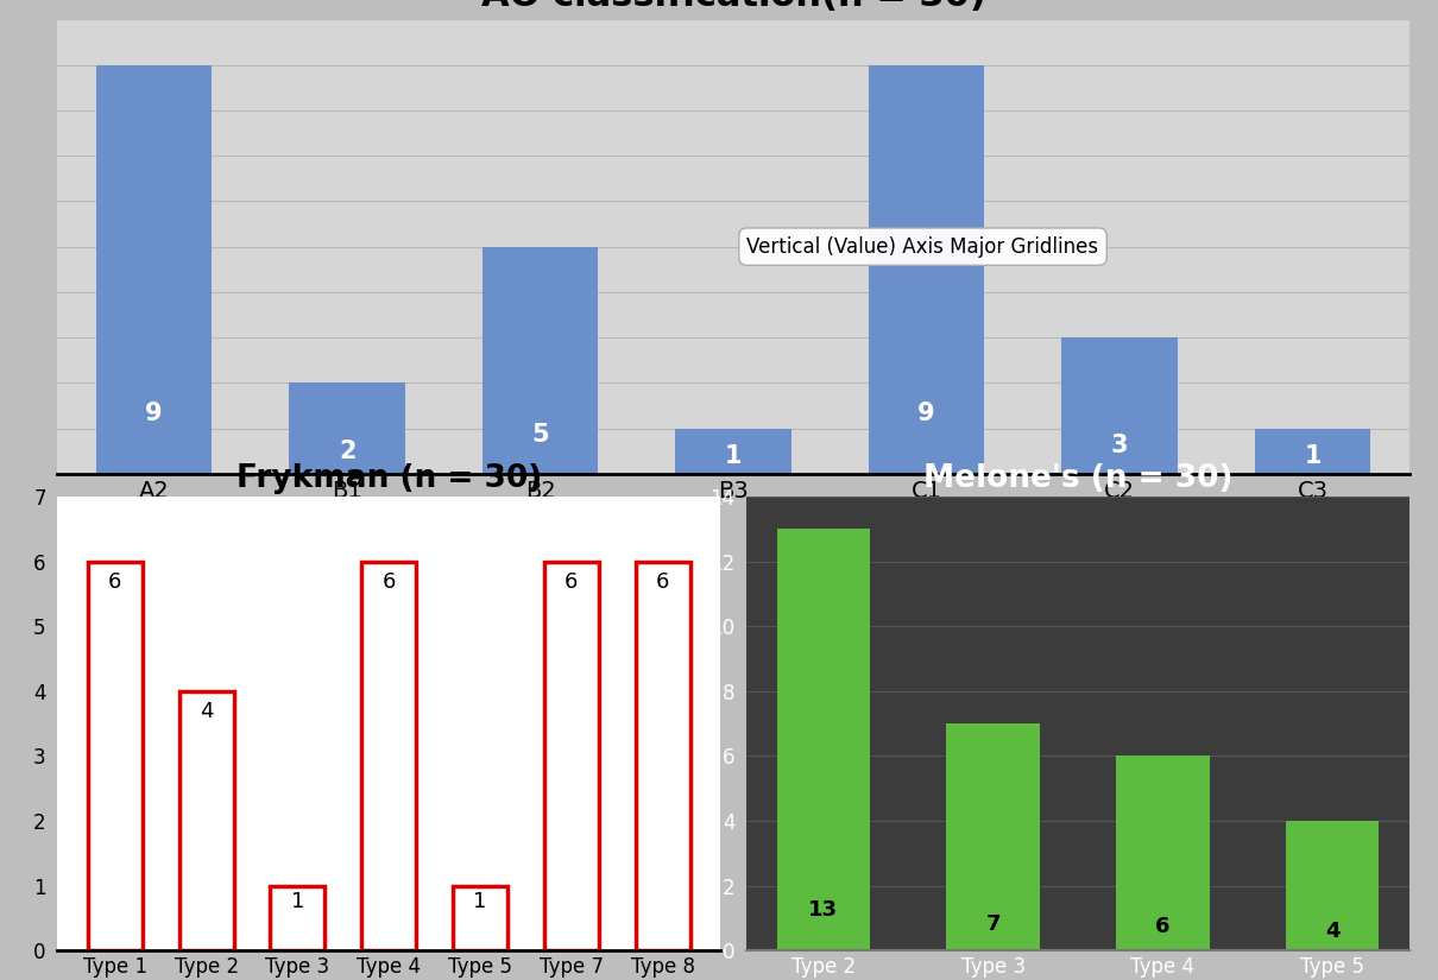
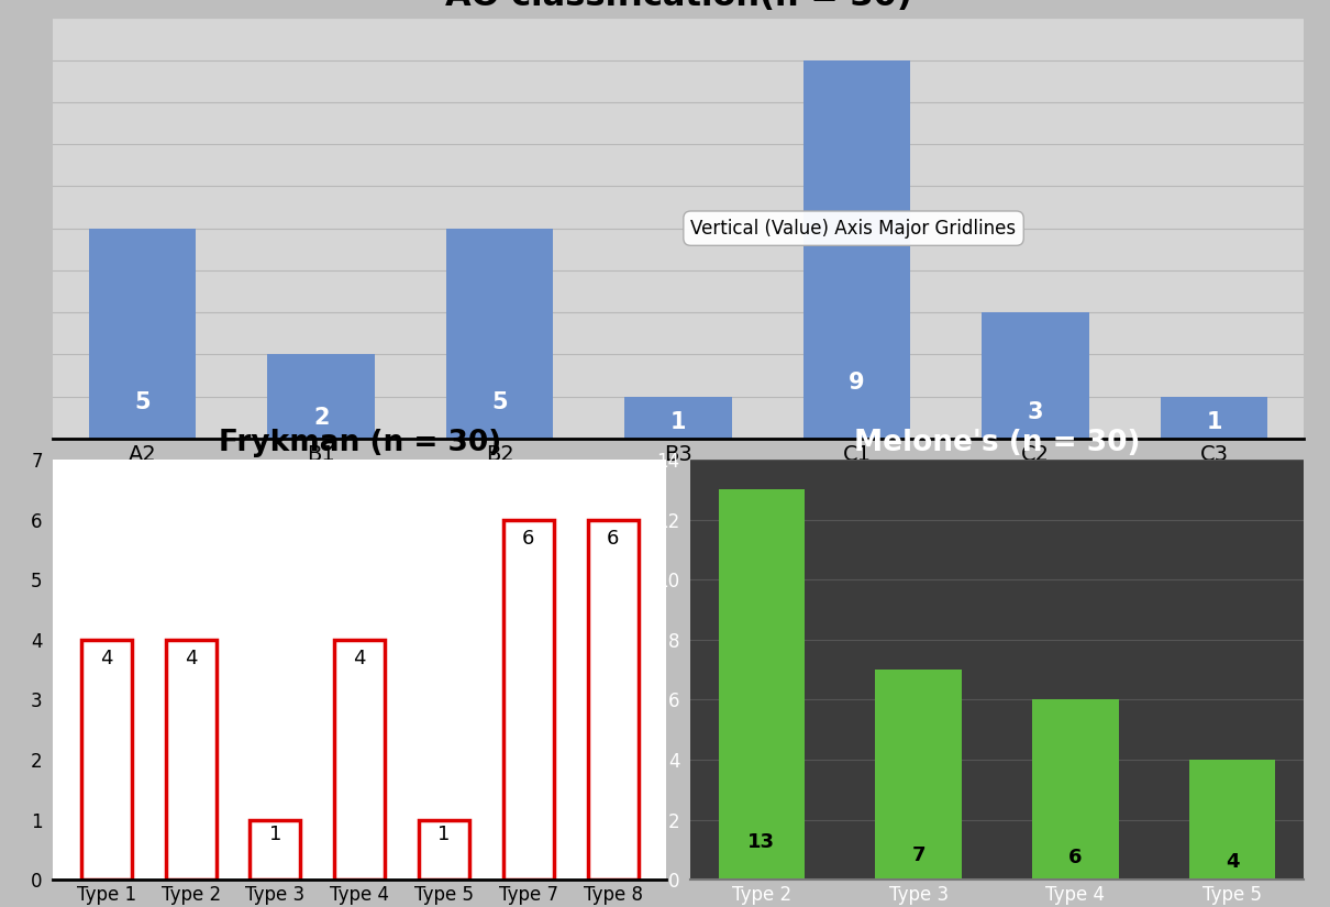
A2: 9 -> 5
Frykman (n = 30)/Type 1: 6 -> 4
Frykman (n = 30)/Type 4: 6 -> 4
